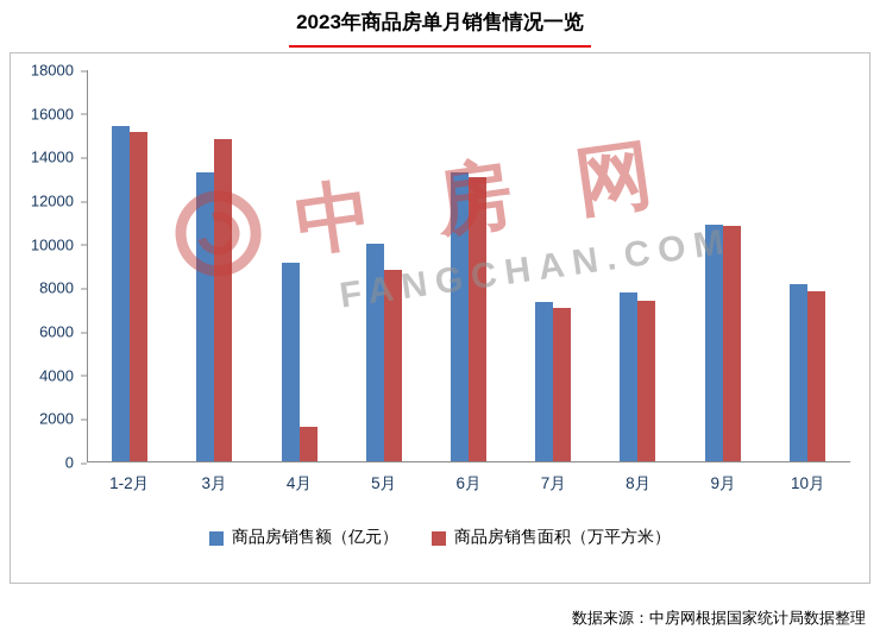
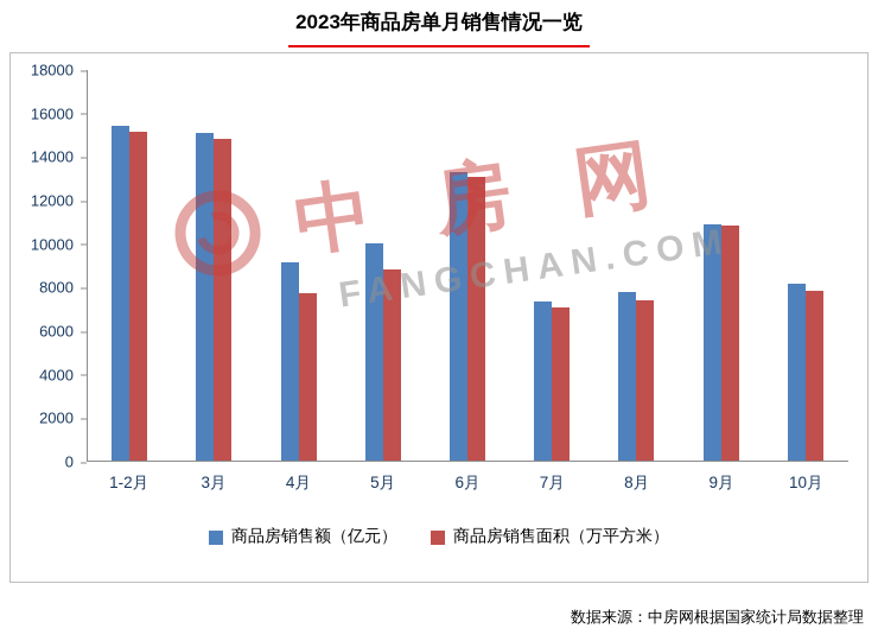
商品房销售额（亿元）/3月: 13300 -> 15100
商品房销售面积（万平方米）/4月: 1600 -> 7700
